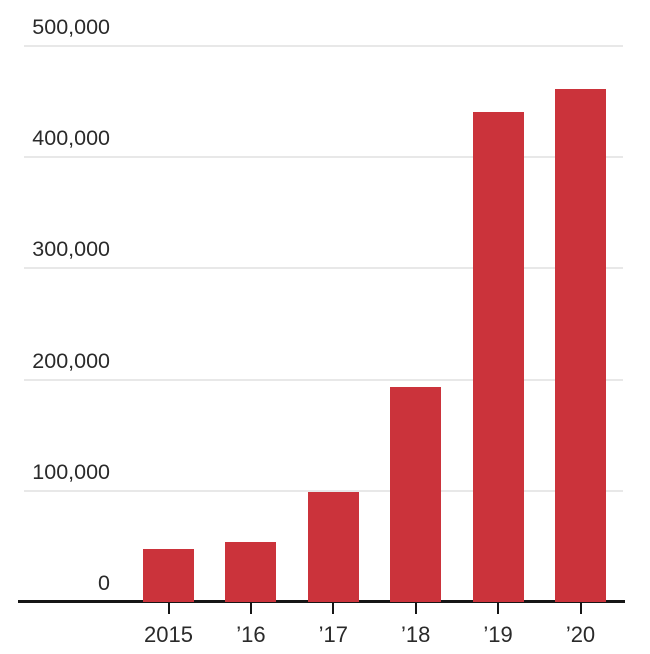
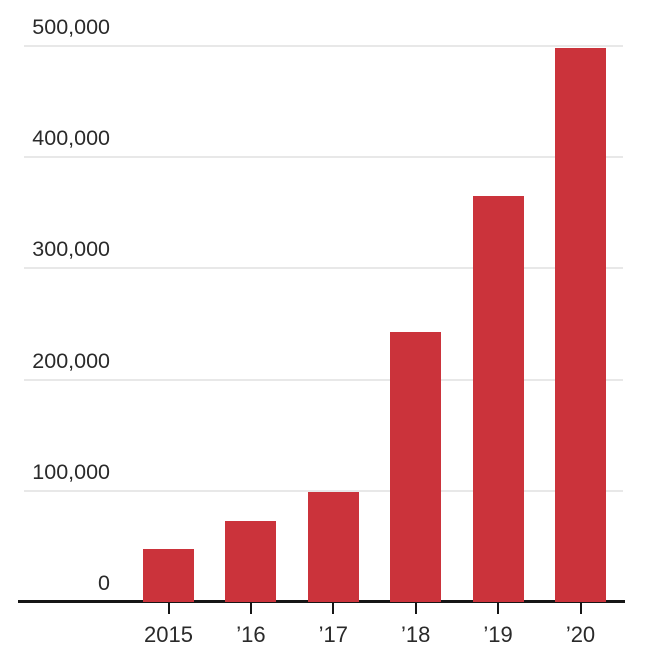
’16: 54000 -> 73000
’18: 193000 -> 243000
’19: 441000 -> 365000
’20: 461000 -> 498000
